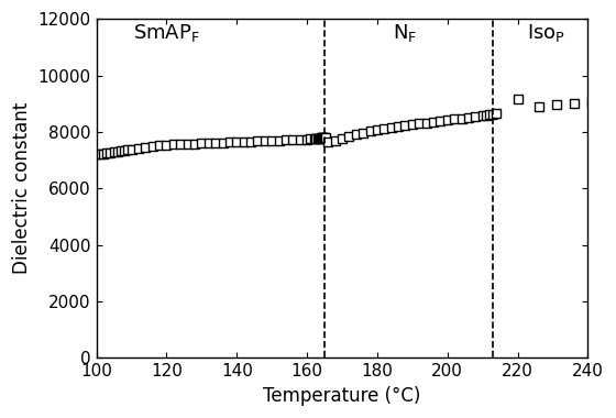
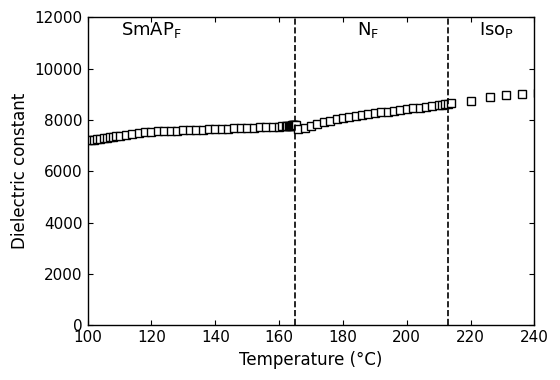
220: 9150 -> 8750
